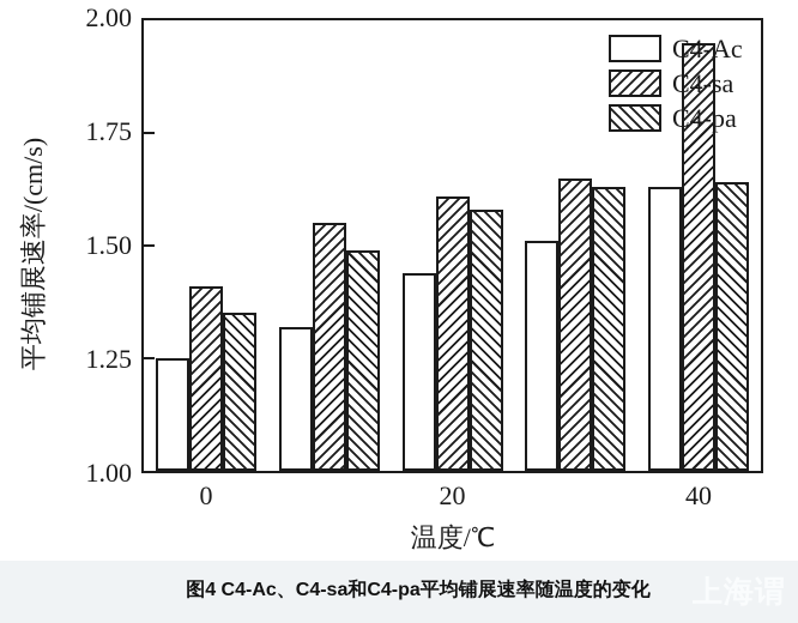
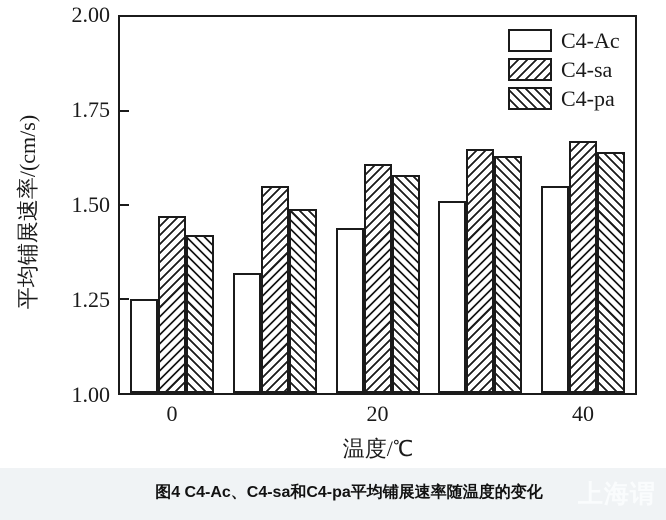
C4-sa/0: 1.41 -> 1.47
C4-pa/0: 1.35 -> 1.42
C4-Ac/40: 1.63 -> 1.55
C4-sa/40: 1.95 -> 1.67
